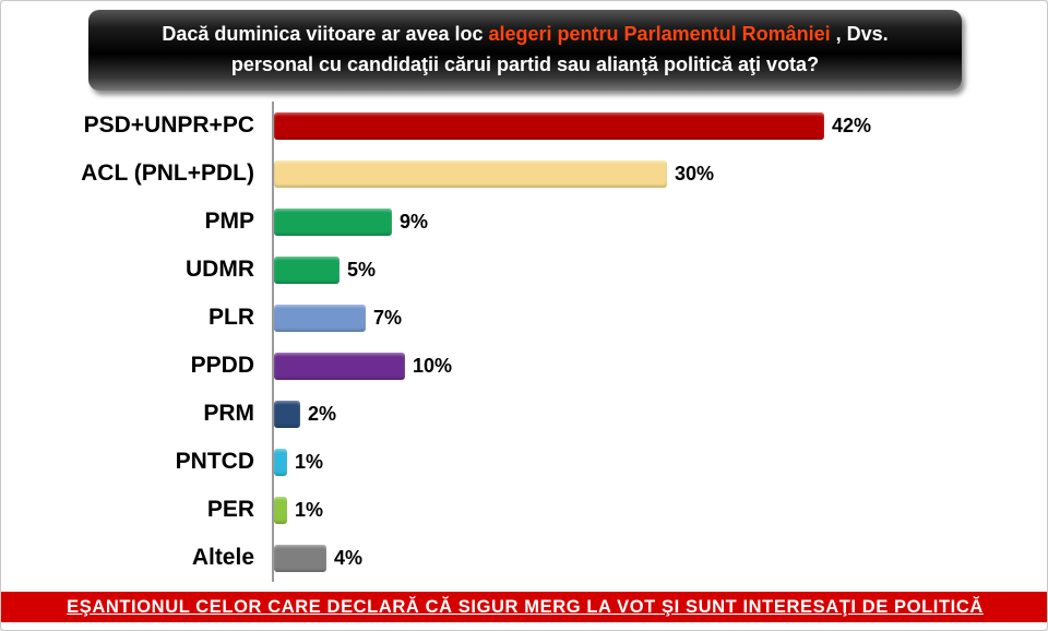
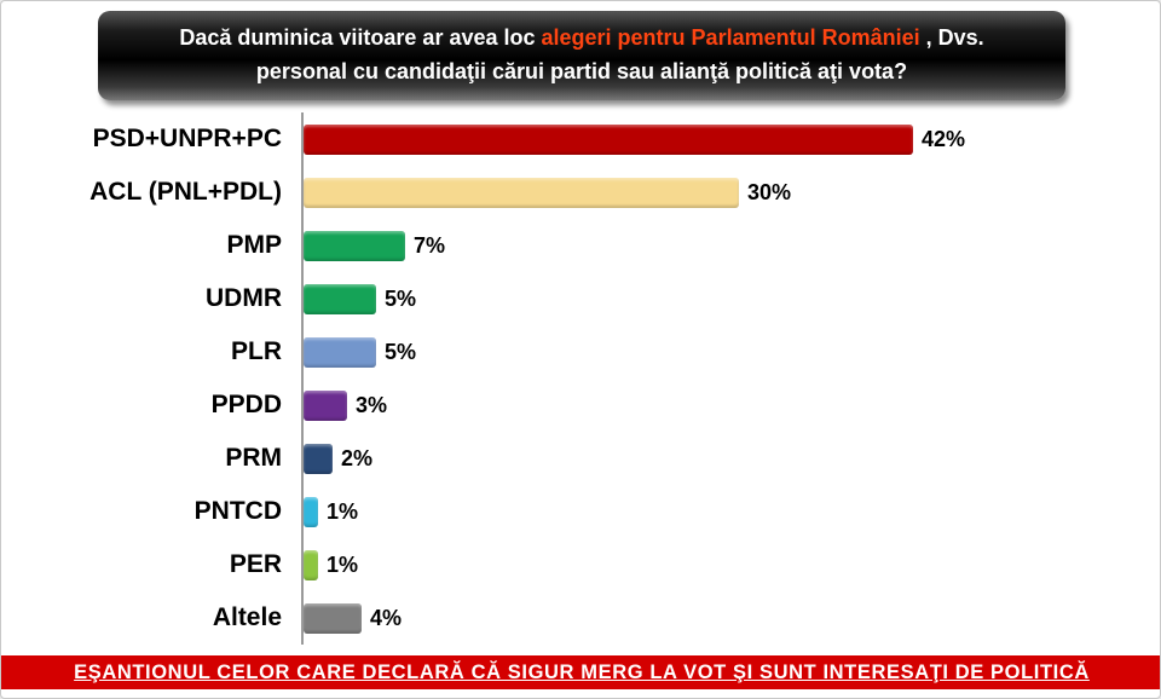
PMP: 9% -> 7%
PLR: 7% -> 5%
PPDD: 10% -> 3%
